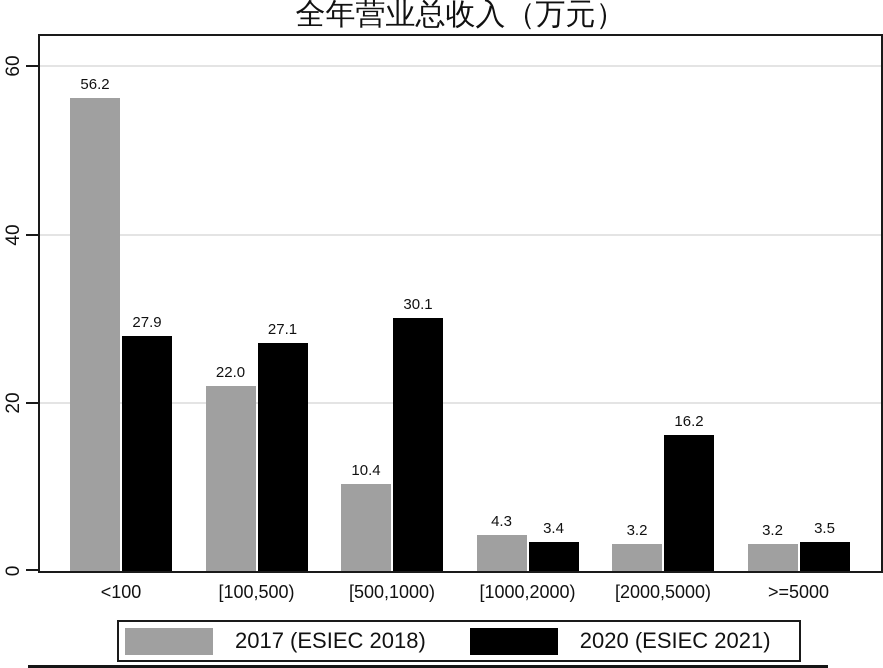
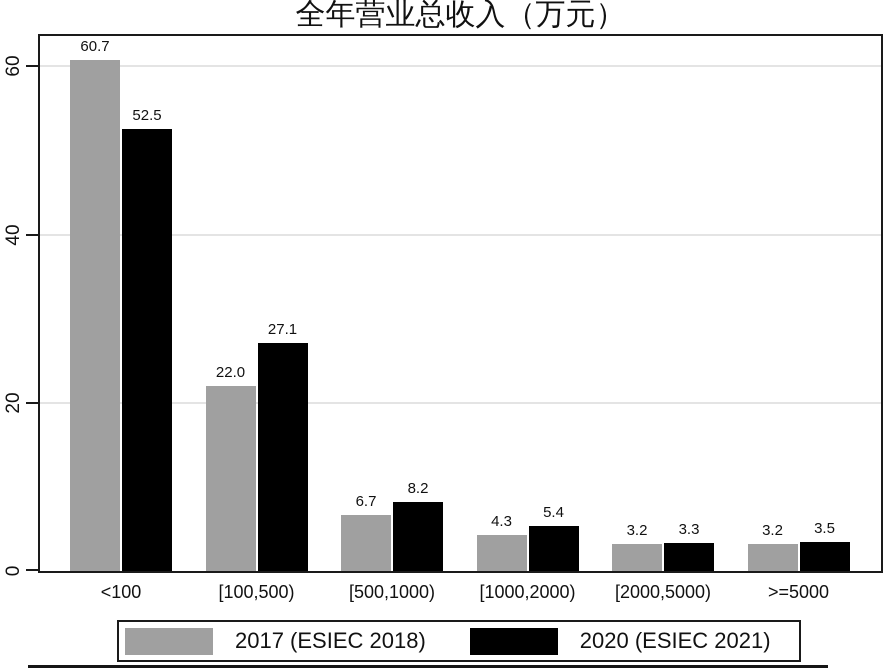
2017 (ESIEC 2018)/<100: 56.2 -> 60.7
2020 (ESIEC 2021)/<100: 27.9 -> 52.5
2017 (ESIEC 2018)/[500,1000): 10.4 -> 6.7
2020 (ESIEC 2021)/[500,1000): 30.1 -> 8.2
2020 (ESIEC 2021)/[1000,2000): 3.4 -> 5.4
2020 (ESIEC 2021)/[2000,5000): 16.2 -> 3.3
